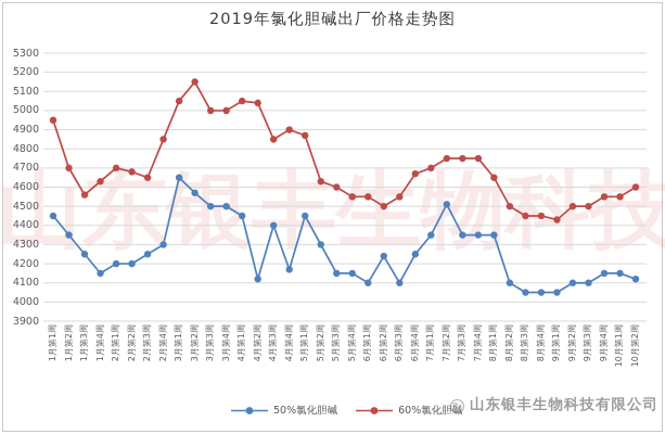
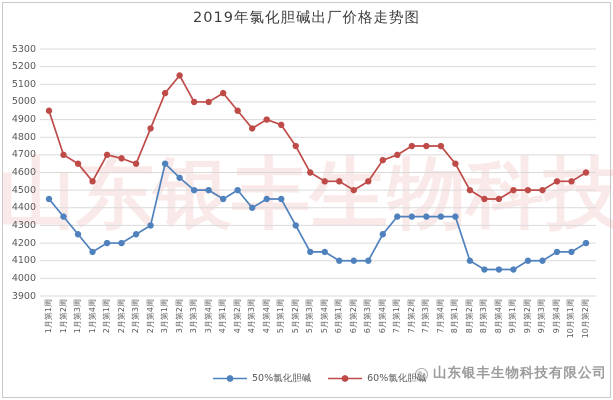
60%氯化胆碱/1月第3周: 4560 -> 4650
60%氯化胆碱/1月第4周: 4630 -> 4550
50%氯化胆碱/4月第2周: 4120 -> 4500
60%氯化胆碱/4月第2周: 5040 -> 4950
50%氯化胆碱/4月第4周: 4170 -> 4450
60%氯化胆碱/5月第2周: 4630 -> 4750
50%氯化胆碱/6月第2周: 4240 -> 4100
50%氯化胆碱/7月第2周: 4510 -> 4350
60%氯化胆碱/9月第1周: 4430 -> 4500
50%氯化胆碱/10月第2周: 4120 -> 4200
